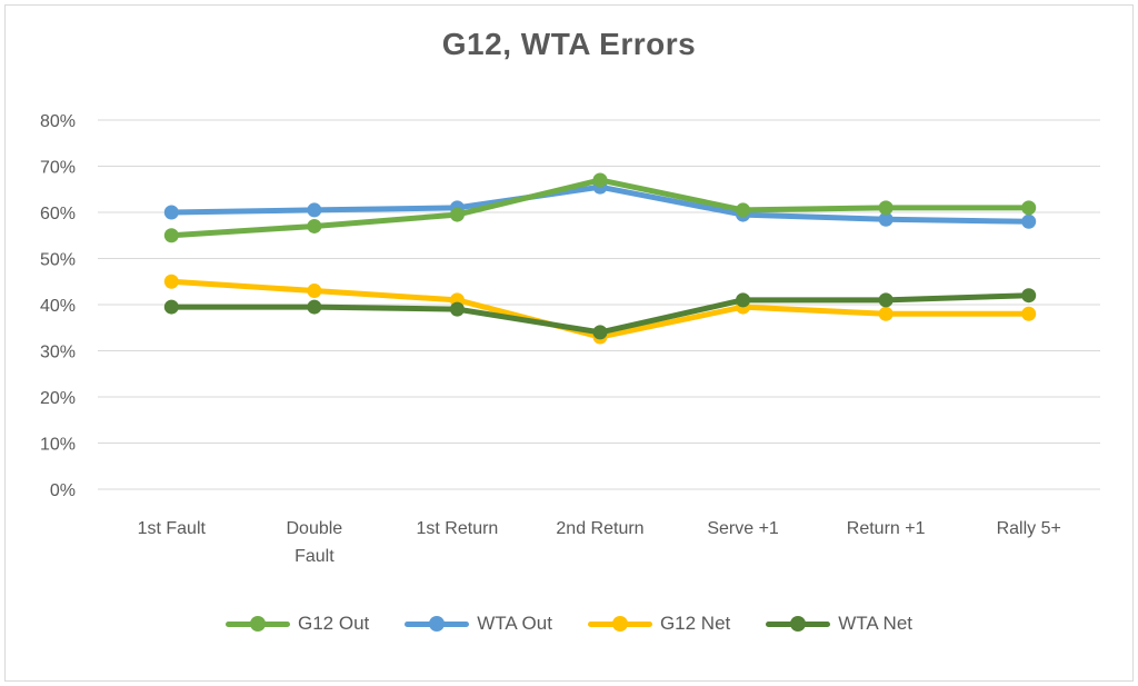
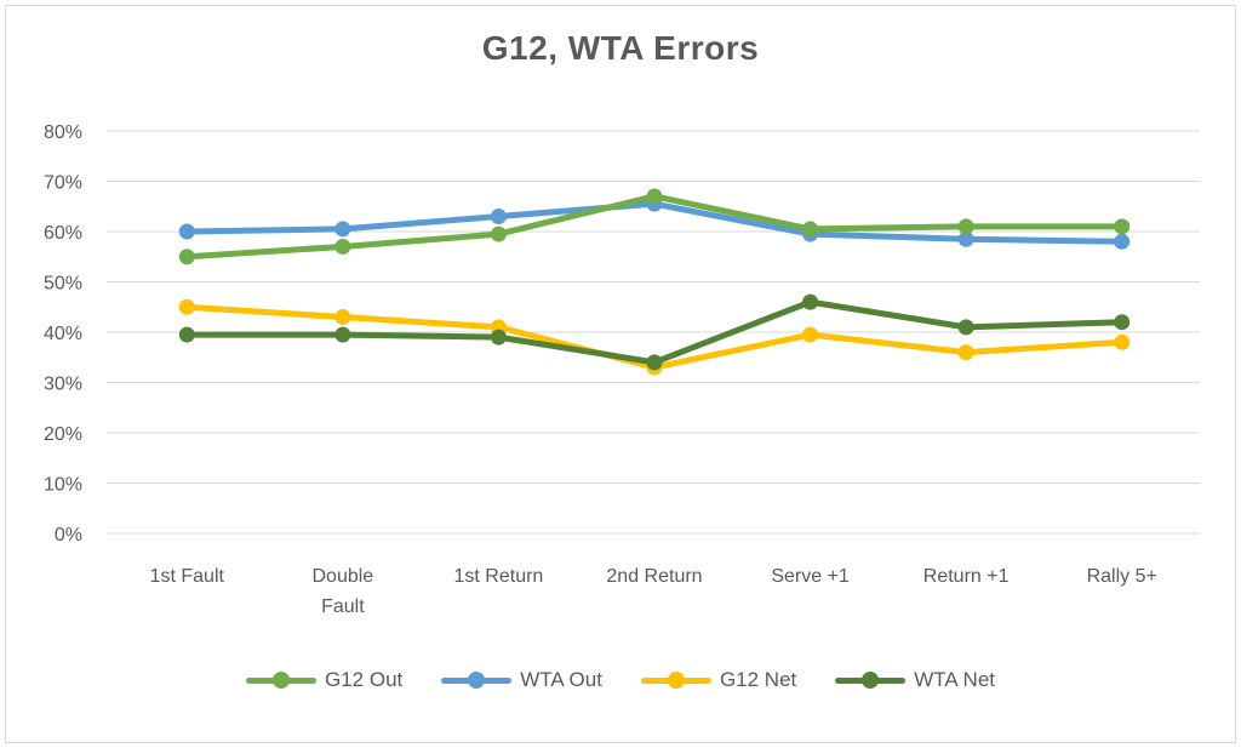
WTA Out/1st Return: 61% -> 63%
WTA Net/Serve +1: 41% -> 46%
G12 Net/Return +1: 38% -> 36%
